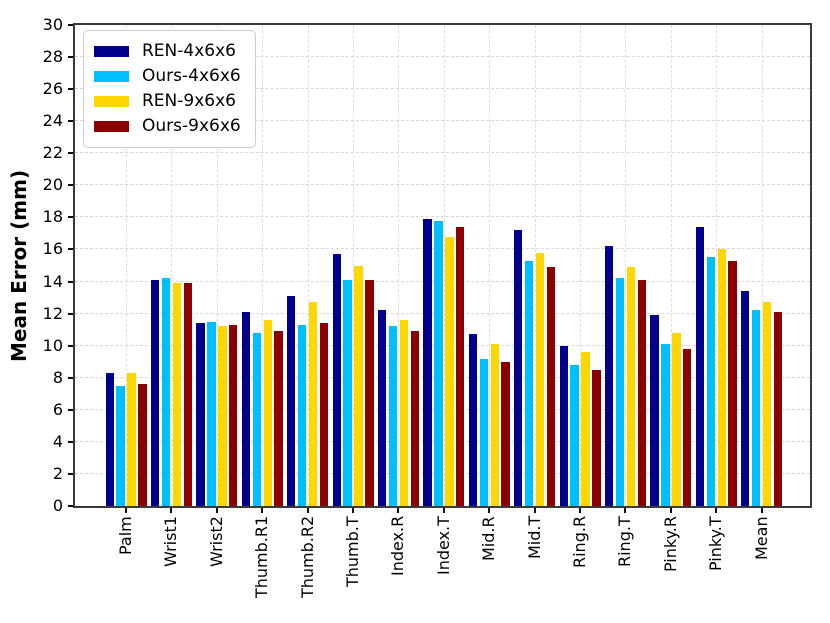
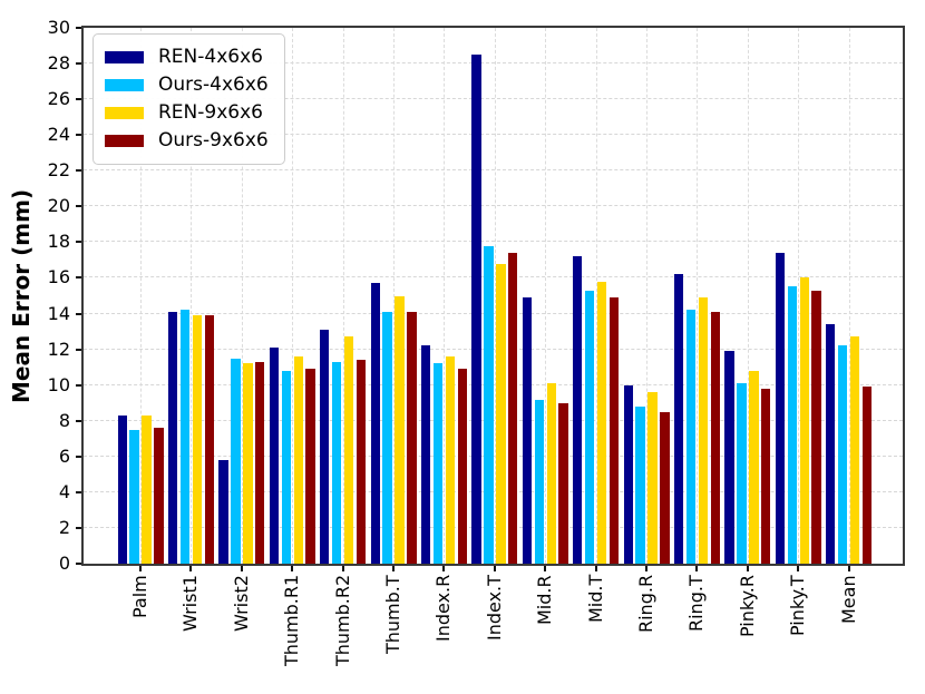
REN-4x6x6/Wrist2: 11.4 -> 5.8
REN-4x6x6/Index.T: 17.9 -> 28.5
REN-4x6x6/Mid.R: 10.7 -> 14.9
Ours-9x6x6/Mean: 12.1 -> 9.9
